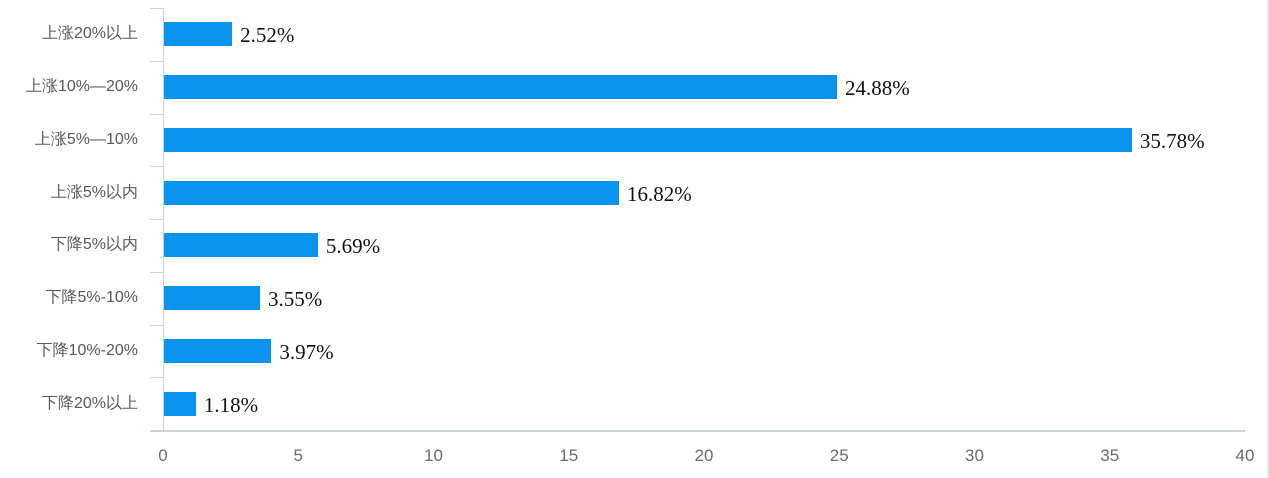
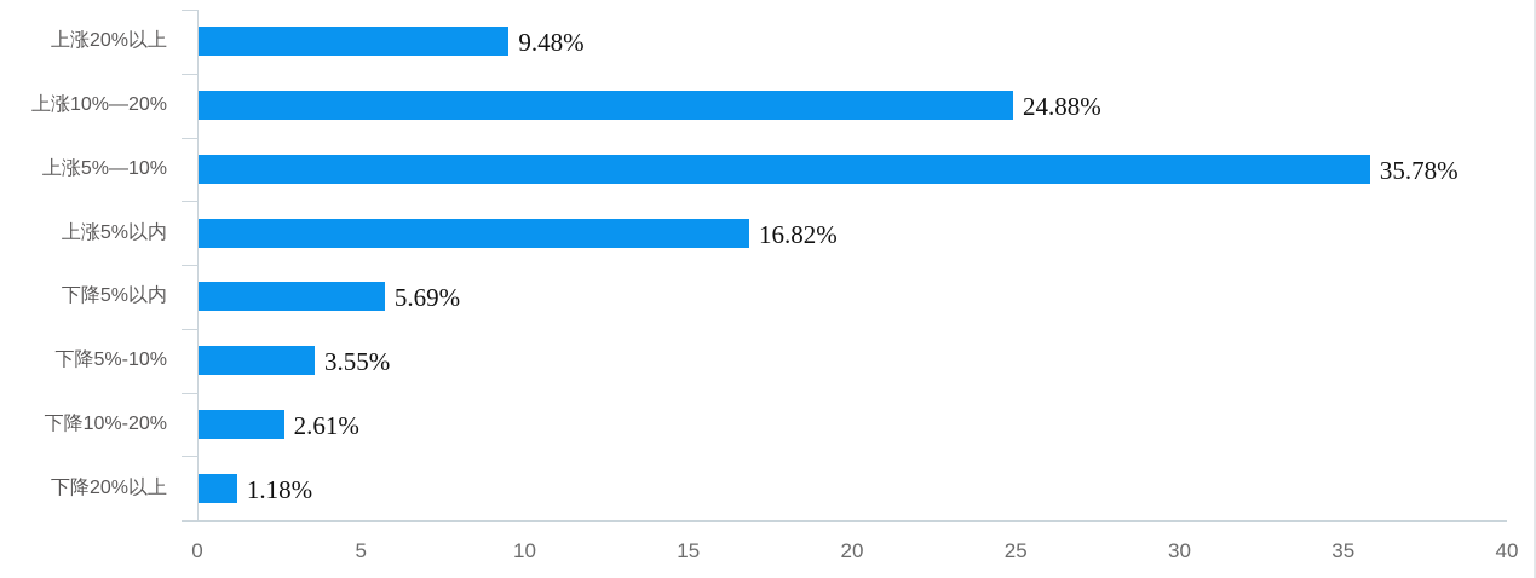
上涨20%以上: 2.52% -> 9.48%
下降10%-20%: 3.97% -> 2.61%
